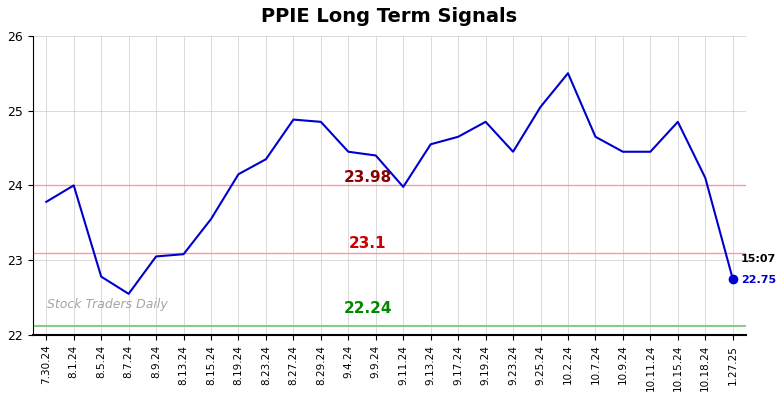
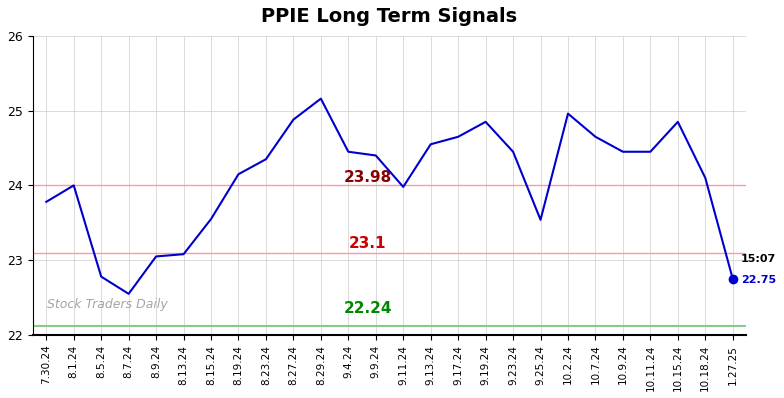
8.29.24: 24.85 -> 25.16
9.25.24: 25.05 -> 23.54
10.2.24: 25.50 -> 24.96
